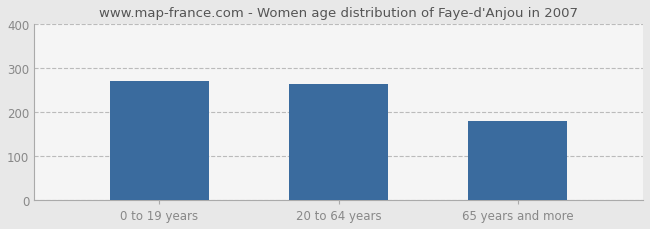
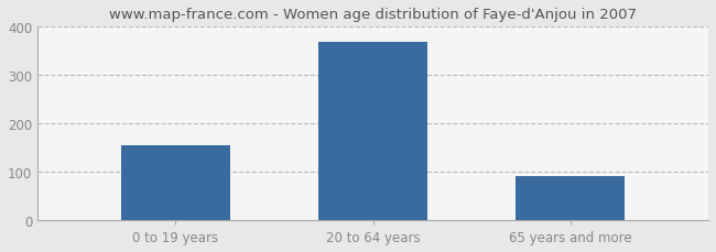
0 to 19 years: 270 -> 155
20 to 64 years: 265 -> 368
65 years and more: 180 -> 90
